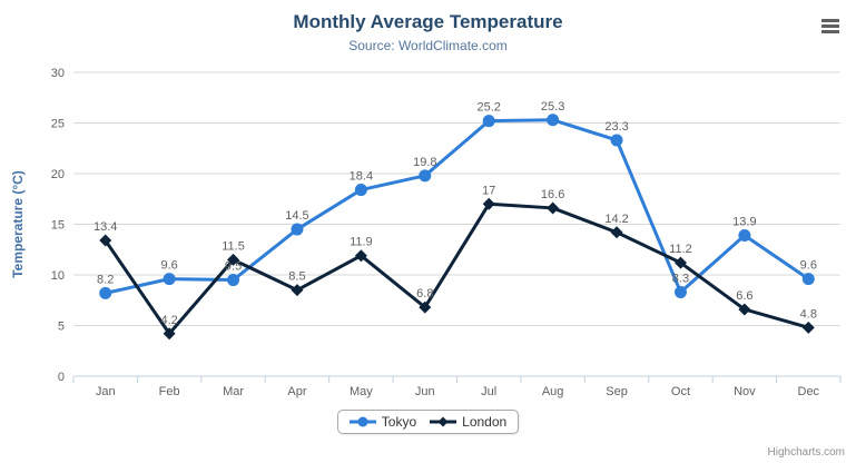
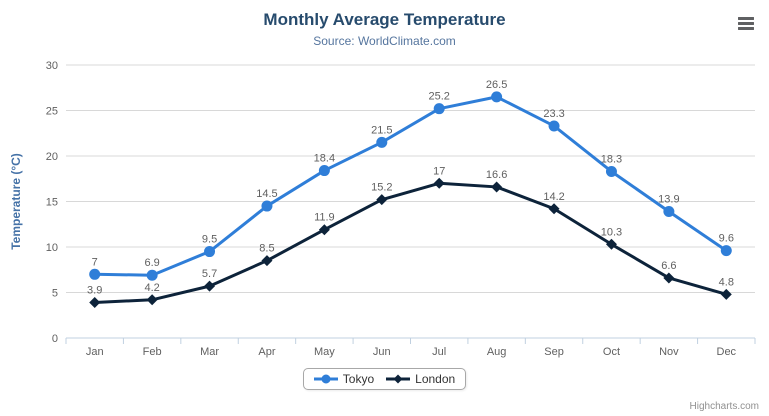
Tokyo/Jan: 8.2 -> 7
London/Jan: 13.4 -> 3.9
Tokyo/Feb: 9.6 -> 6.9
London/Mar: 11.5 -> 5.7
Tokyo/Jun: 19.8 -> 21.5
London/Jun: 6.8 -> 15.2
Tokyo/Aug: 25.3 -> 26.5
Tokyo/Oct: 8.3 -> 18.3
London/Oct: 11.2 -> 10.3
